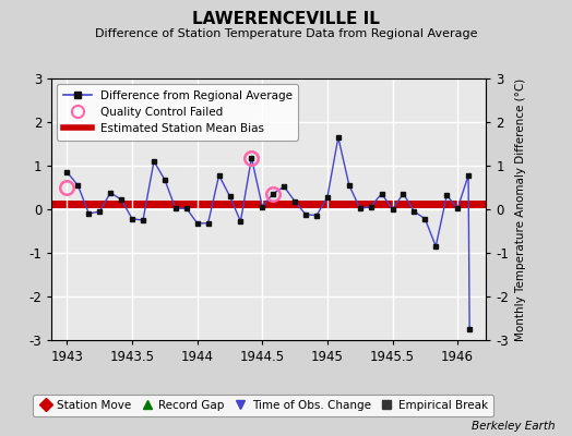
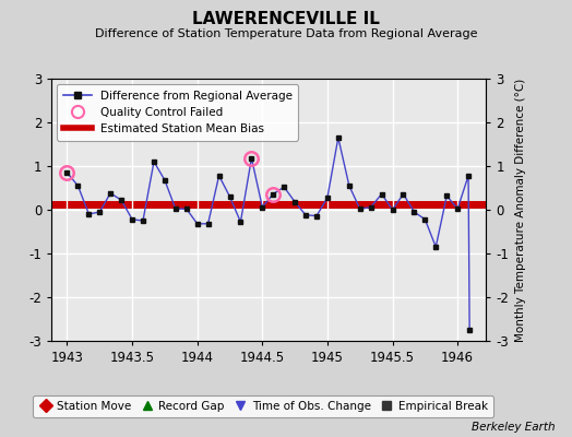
Quality Control Failed/1943: 0.50 -> 0.85
